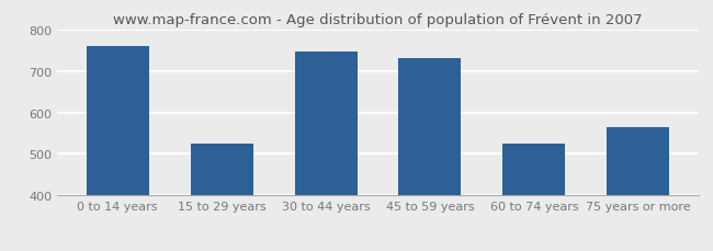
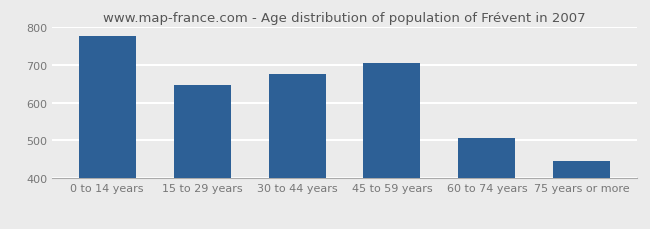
0 to 14 years: 760 -> 775
15 to 29 years: 525 -> 645
30 to 44 years: 745 -> 675
45 to 59 years: 730 -> 705
60 to 74 years: 525 -> 507
75 years or more: 565 -> 447
